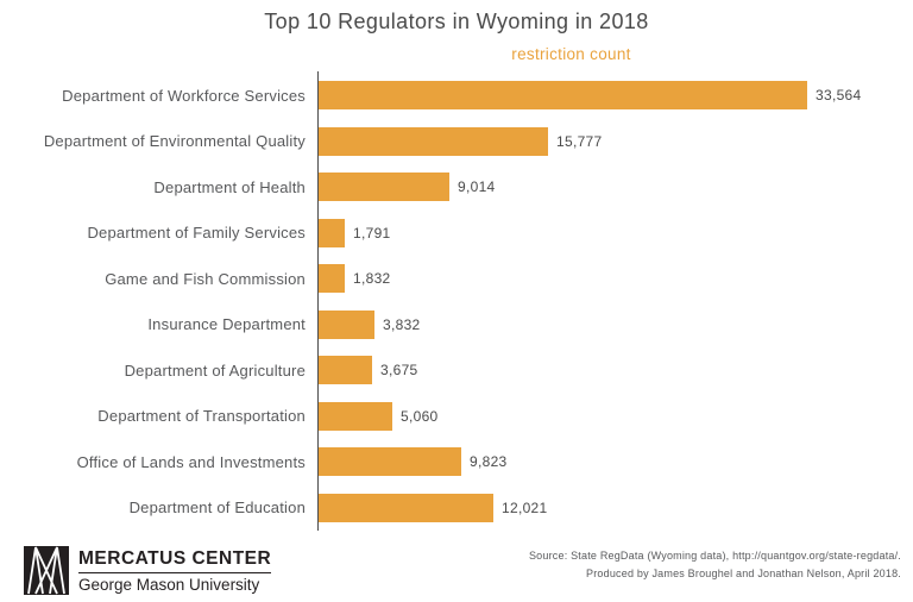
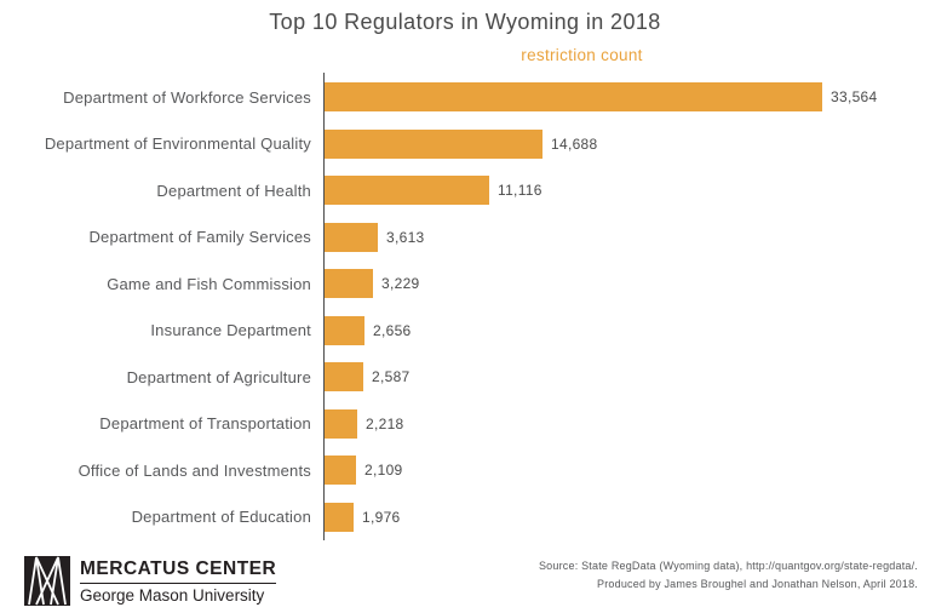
Department of Environmental Quality: 15,777 -> 14,688
Department of Health: 9,014 -> 11,116
Department of Family Services: 1,791 -> 3,613
Game and Fish Commission: 1,832 -> 3,229
Insurance Department: 3,832 -> 2,656
Department of Agriculture: 3,675 -> 2,587
Department of Transportation: 5,060 -> 2,218
Office of Lands and Investments: 9,823 -> 2,109
Department of Education: 12,021 -> 1,976
